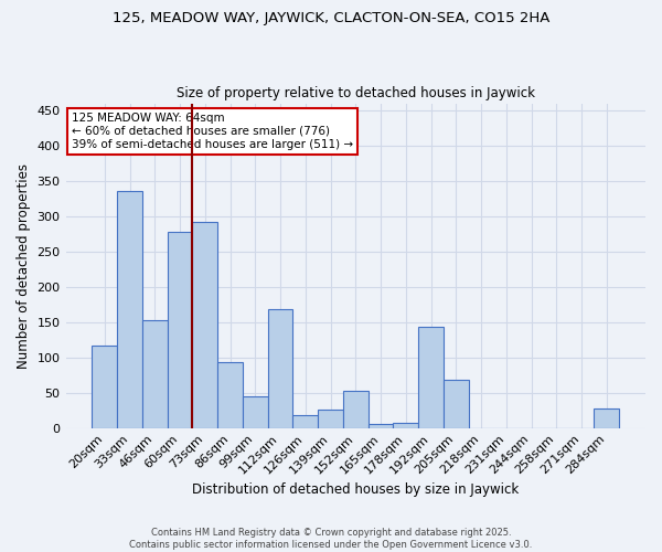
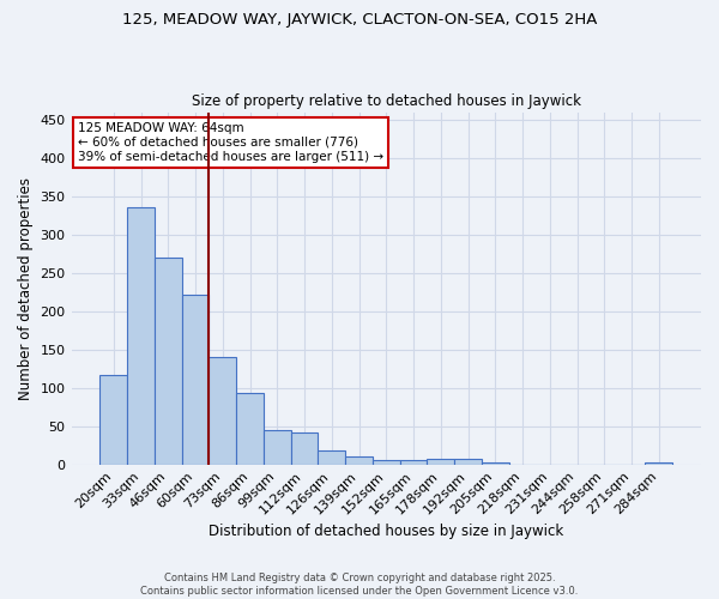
46sqm: 152 -> 270
60sqm: 278 -> 222
73sqm: 292 -> 140
112sqm: 168 -> 41
139sqm: 26 -> 10
152sqm: 52 -> 6
192sqm: 144 -> 7
205sqm: 68 -> 3
284sqm: 28 -> 2
